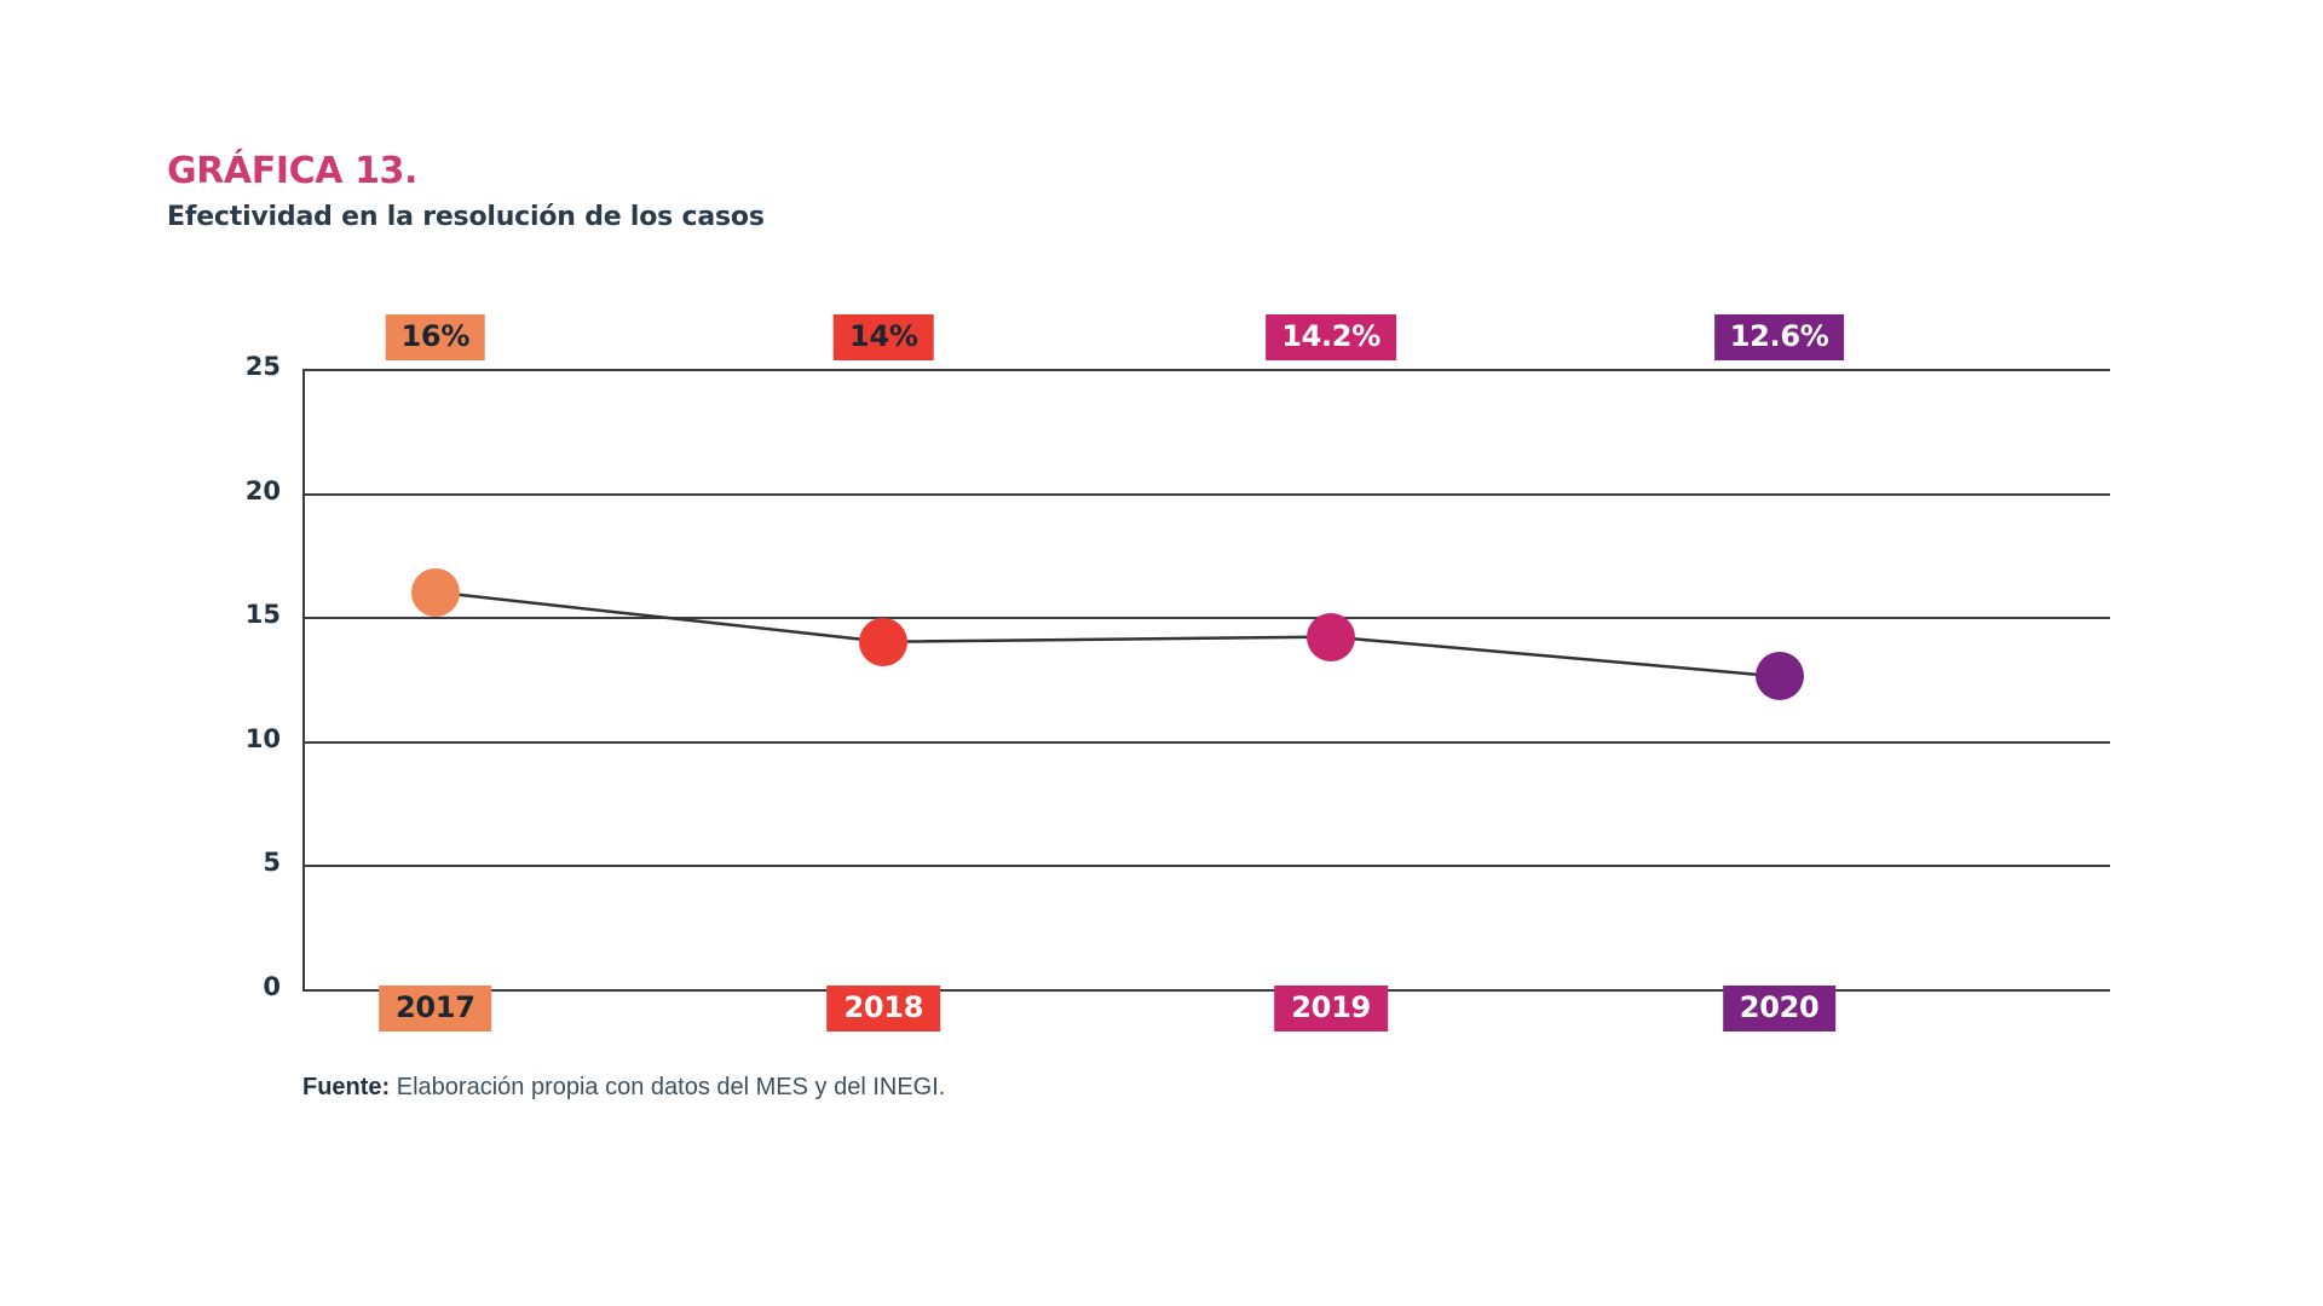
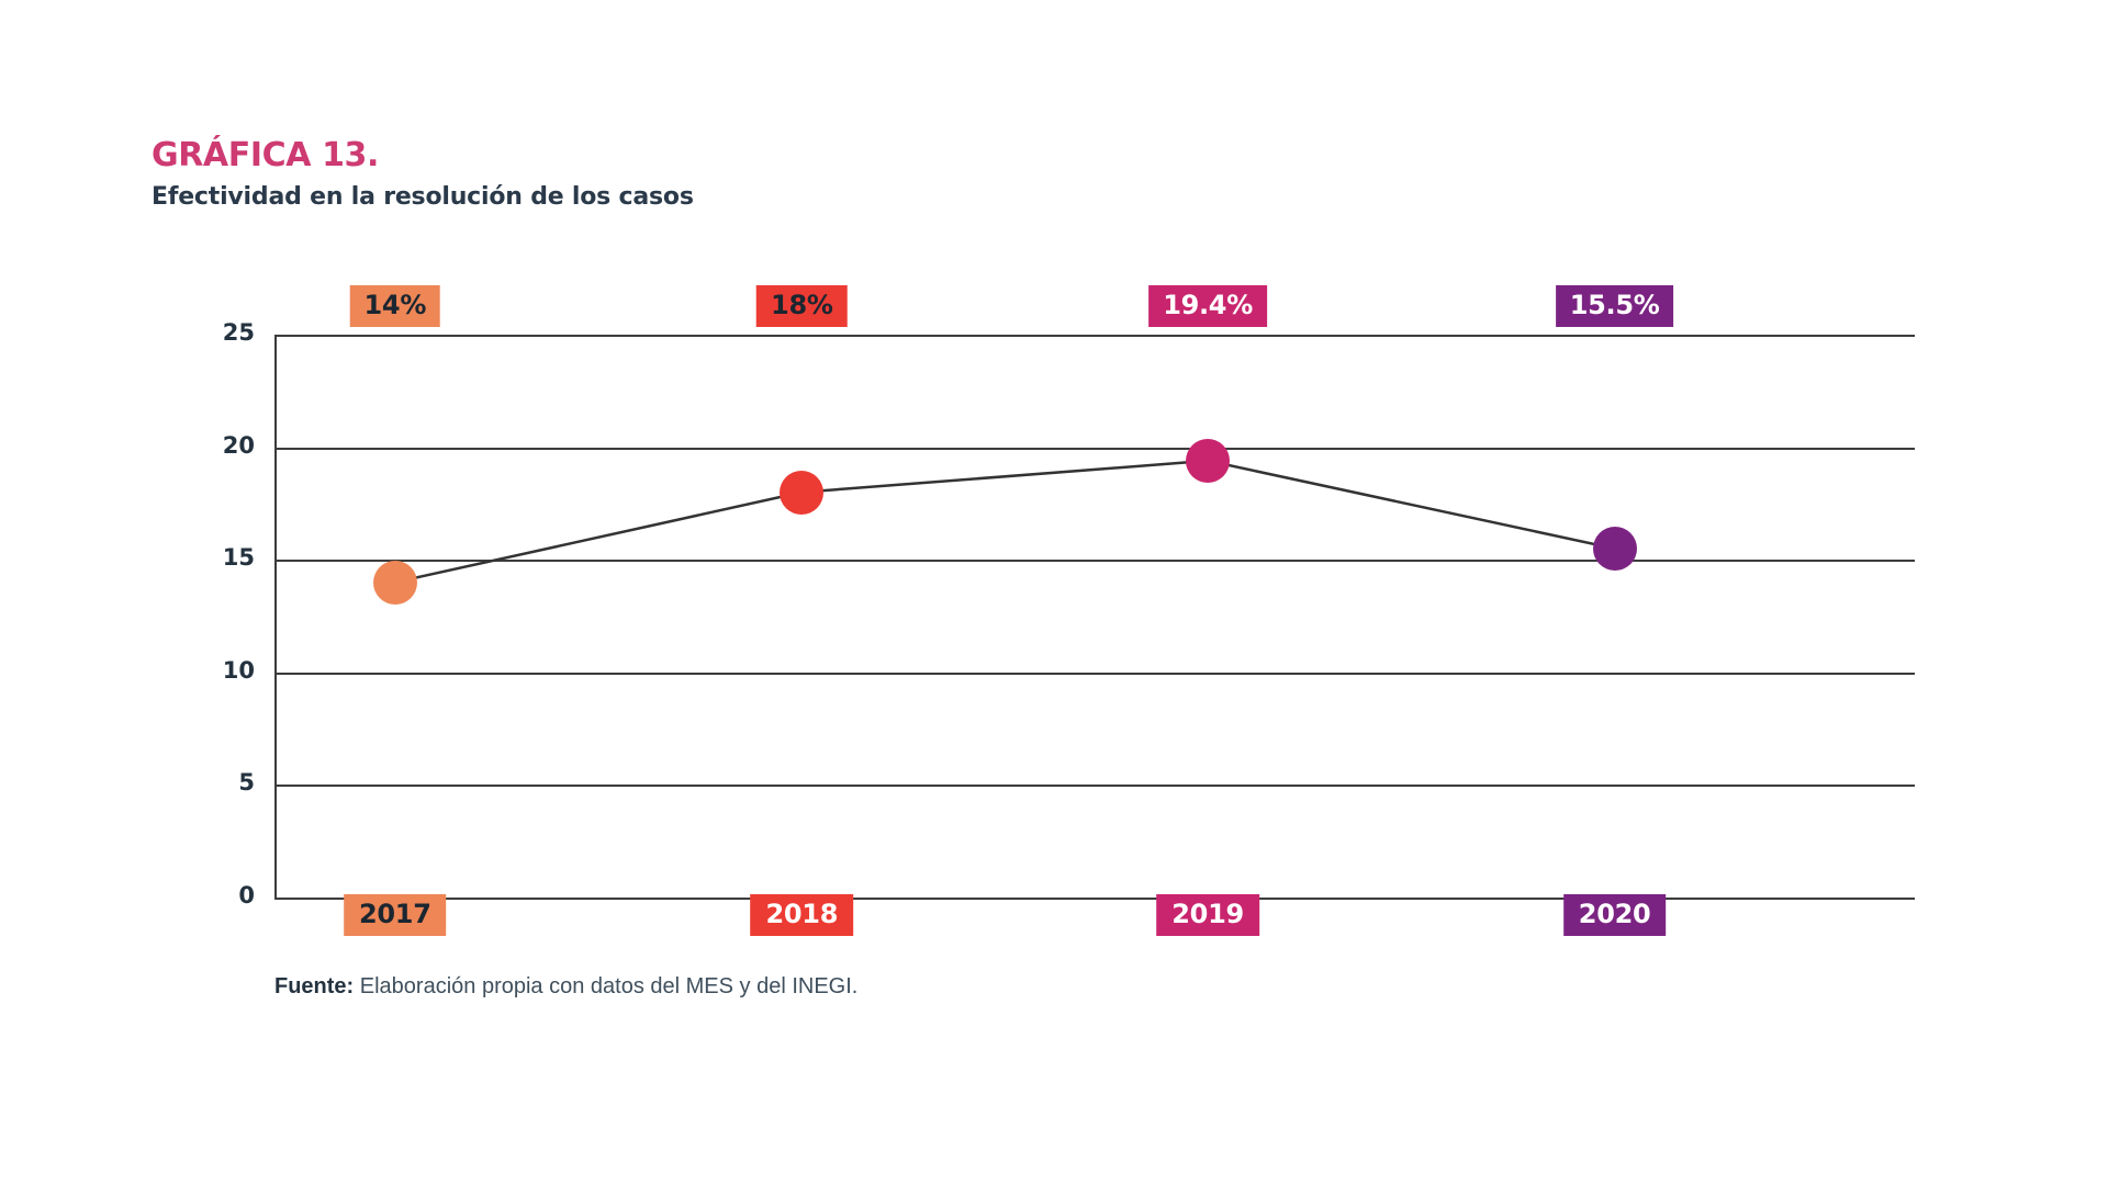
2017: 16% -> 14%
2018: 14% -> 18%
2019: 14.2% -> 19.4%
2020: 12.6% -> 15.5%
